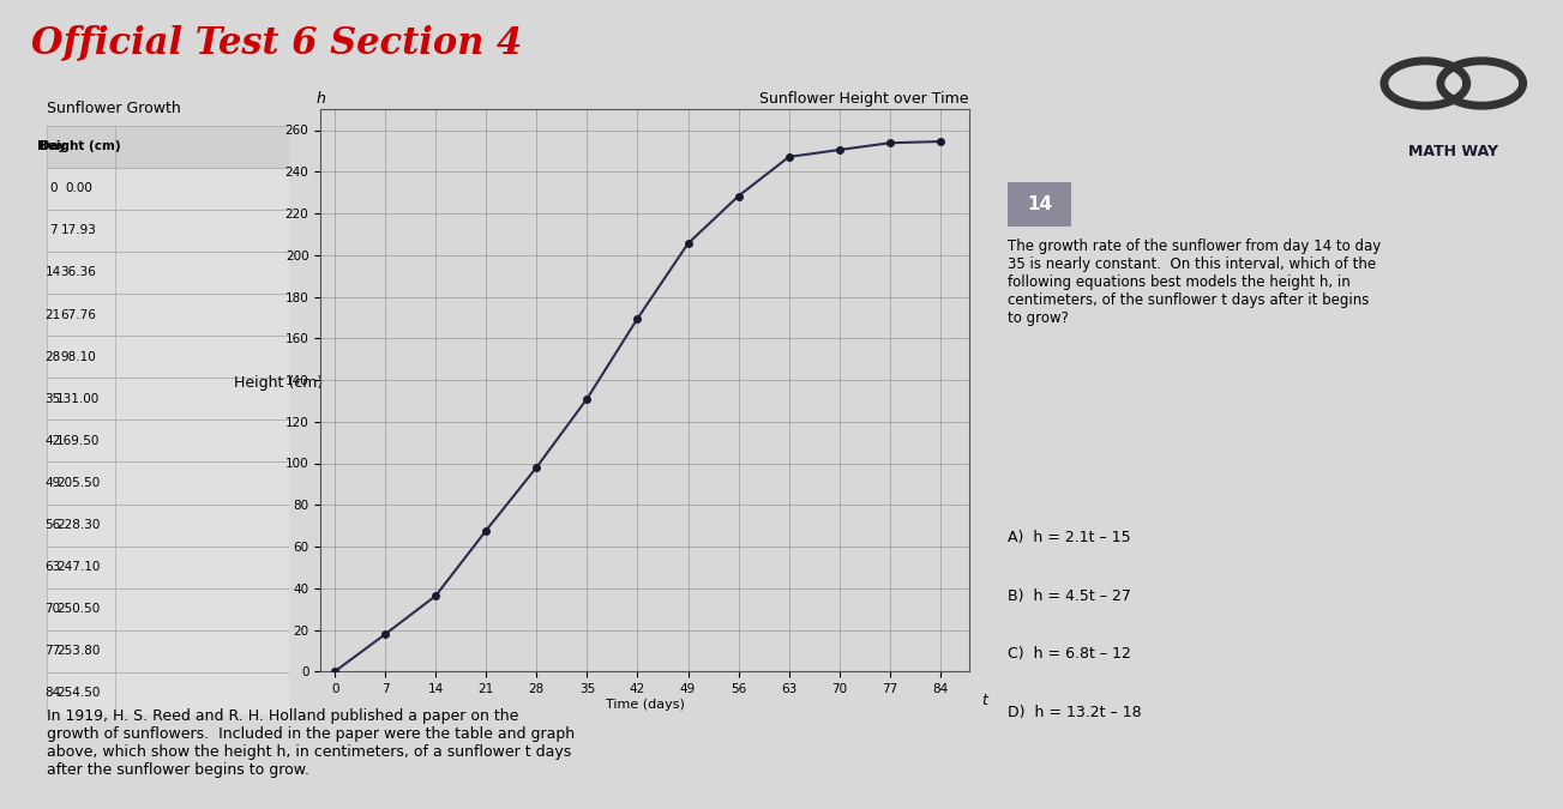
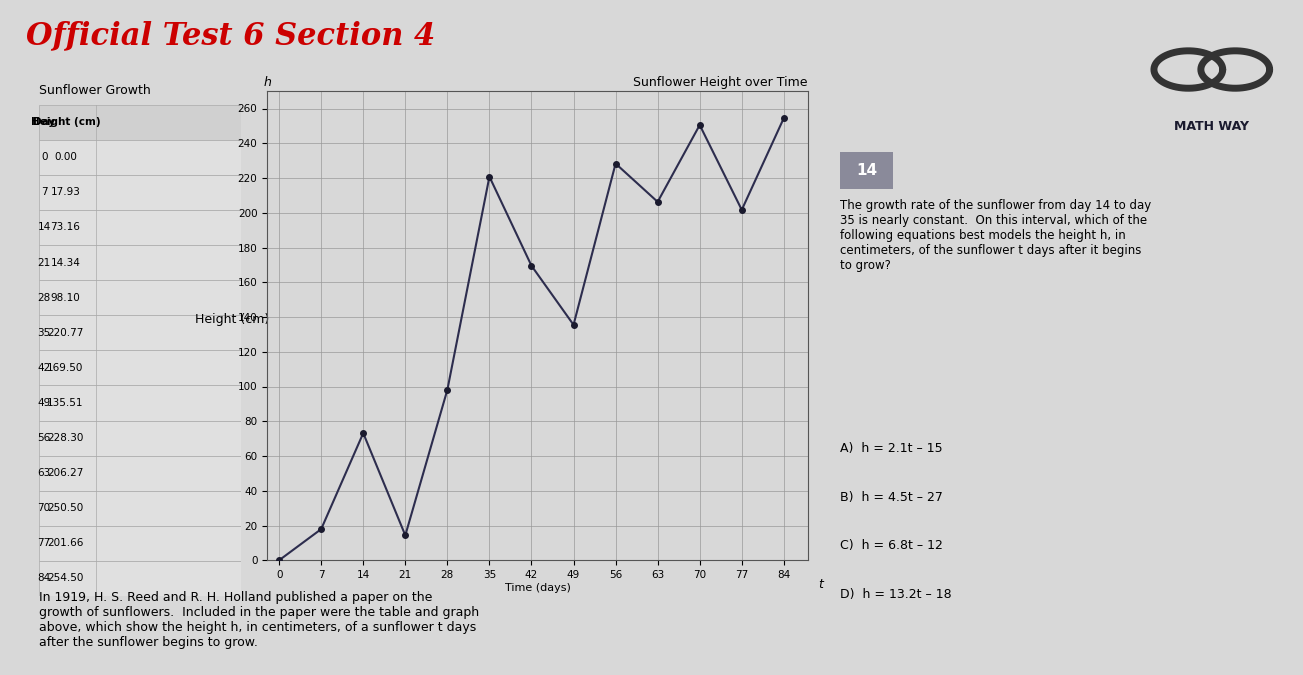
Sunflower Height over Time/14: 36.36 -> 73.16
Sunflower Height over Time/21: 67.76 -> 14.34
Sunflower Height over Time/35: 131.00 -> 220.77
Sunflower Height over Time/49: 205.50 -> 135.51
Sunflower Height over Time/63: 247.10 -> 206.27
Sunflower Height over Time/77: 253.80 -> 201.66
